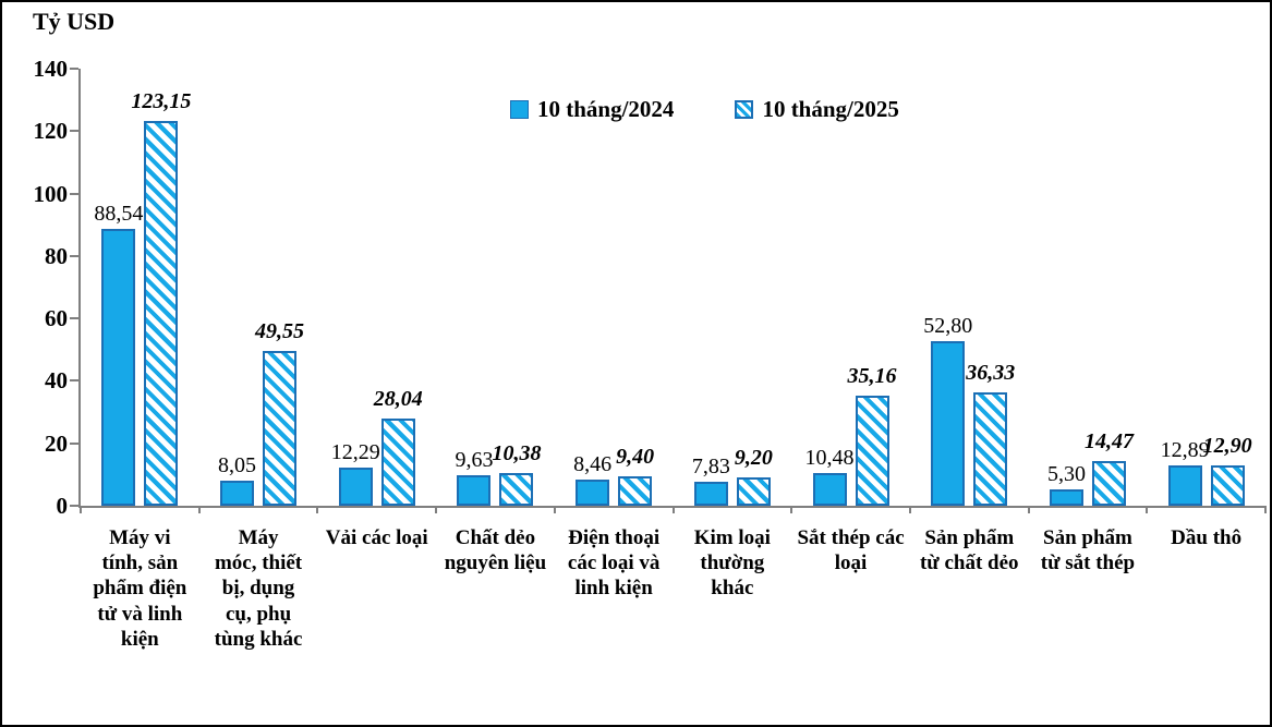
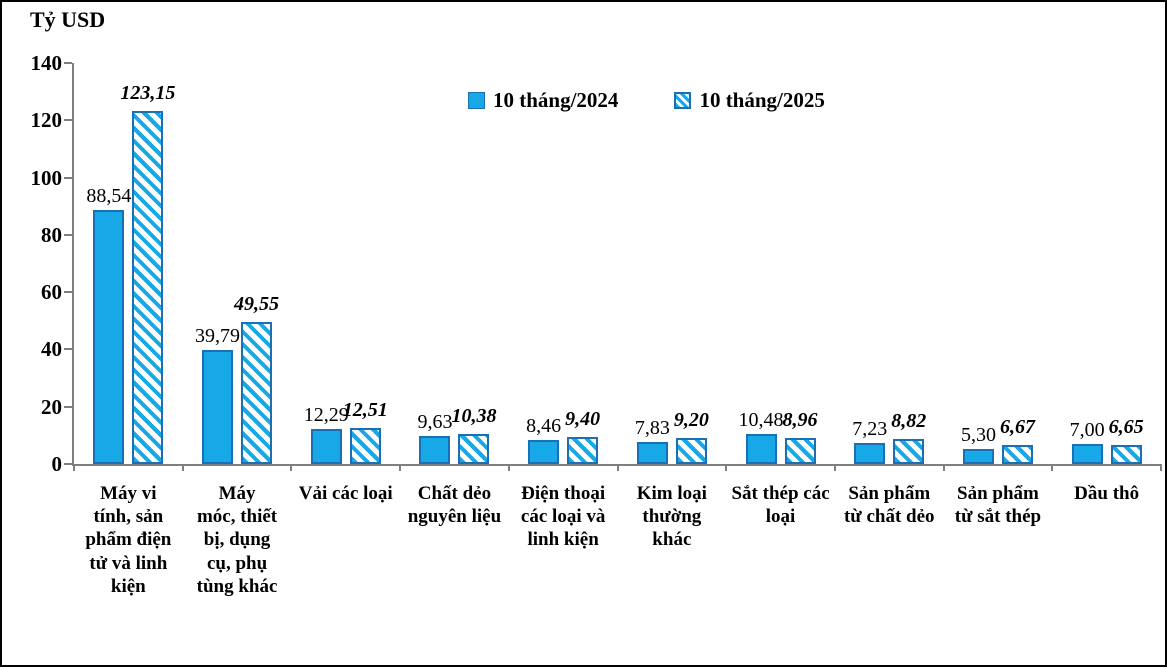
10 tháng/2024/Máy móc, thiết bị, dụng cụ, phụ tùng khác: 8,05 -> 39,79
10 tháng/2025/Vải các loại: 28,04 -> 12,51
10 tháng/2025/Sắt thép các loại: 35,16 -> 8,96
10 tháng/2024/Sản phẩm từ chất dẻo: 52,80 -> 7,23
10 tháng/2025/Sản phẩm từ chất dẻo: 36,33 -> 8,82
10 tháng/2025/Sản phẩm từ sắt thép: 14,47 -> 6,67
10 tháng/2024/Dầu thô: 12,89 -> 7,00
10 tháng/2025/Dầu thô: 12,90 -> 6,65
